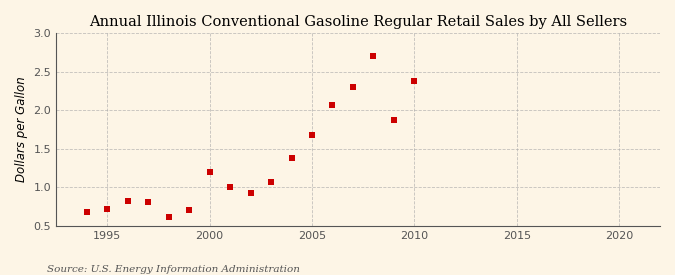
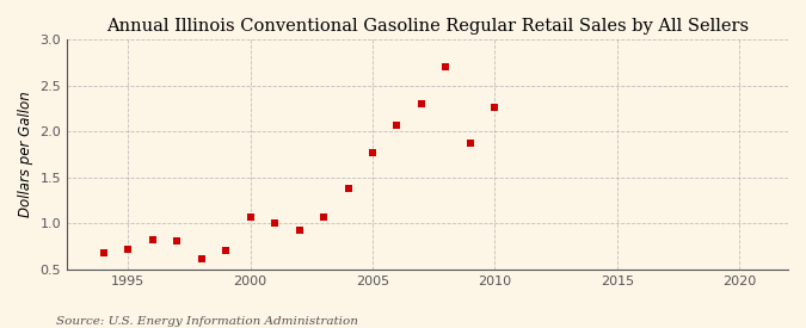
2000: 1.20 -> 1.07
2005: 1.68 -> 1.77
2010: 2.38 -> 2.26
